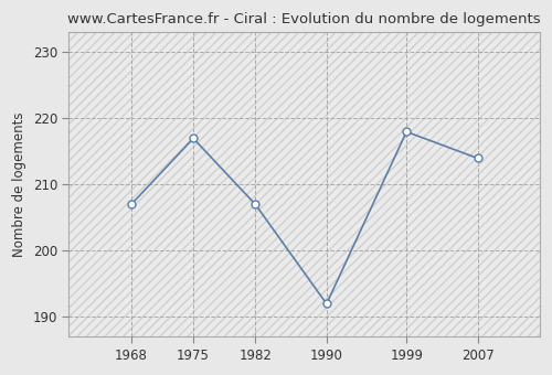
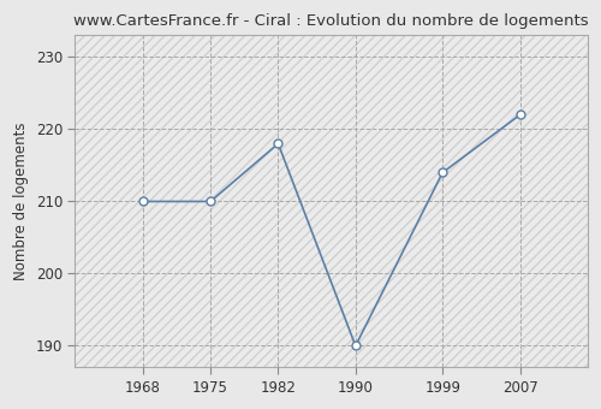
1968: 207 -> 210
1975: 217 -> 210
1982: 207 -> 218
1990: 192 -> 190
1999: 218 -> 214
2007: 214 -> 222
